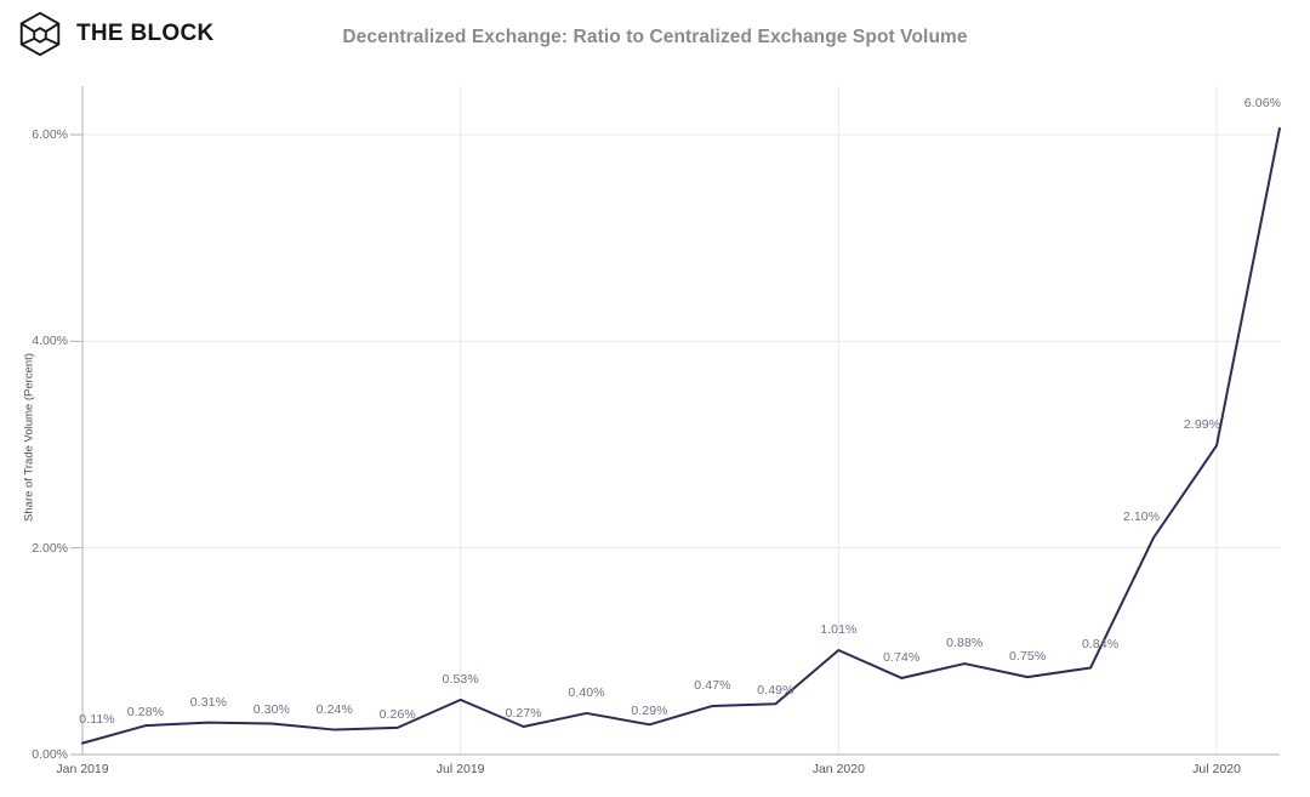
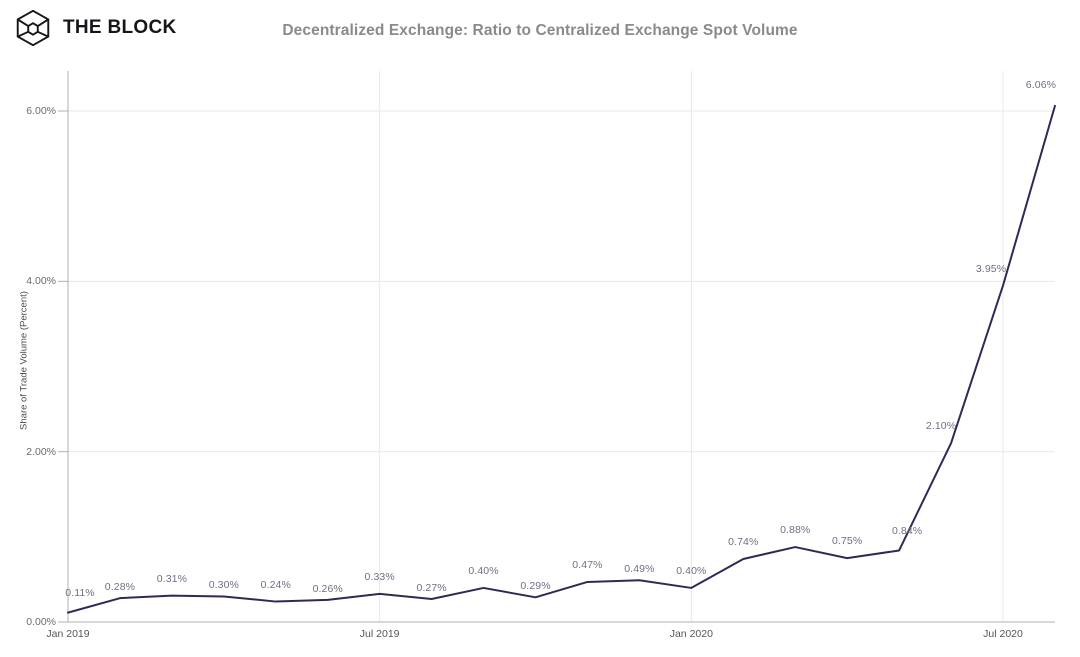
Jul 2019: 0.53% -> 0.33%
Jan 2020: 1.01% -> 0.40%
Jul 2020: 2.99% -> 3.95%
